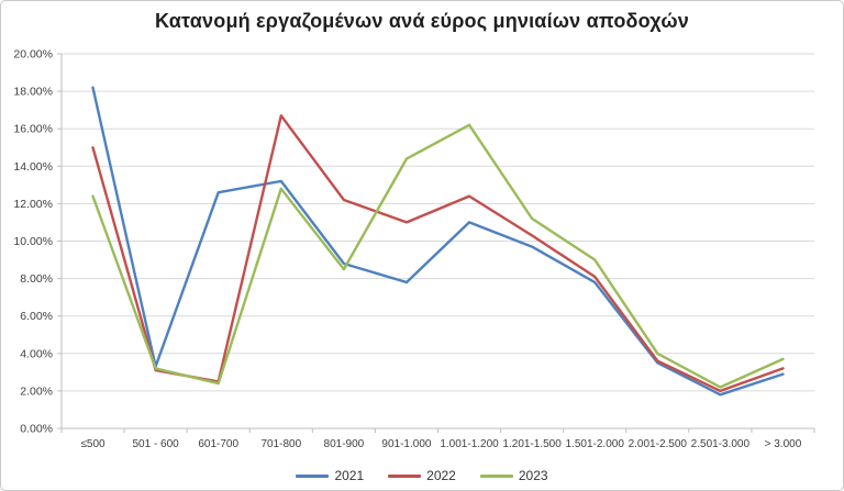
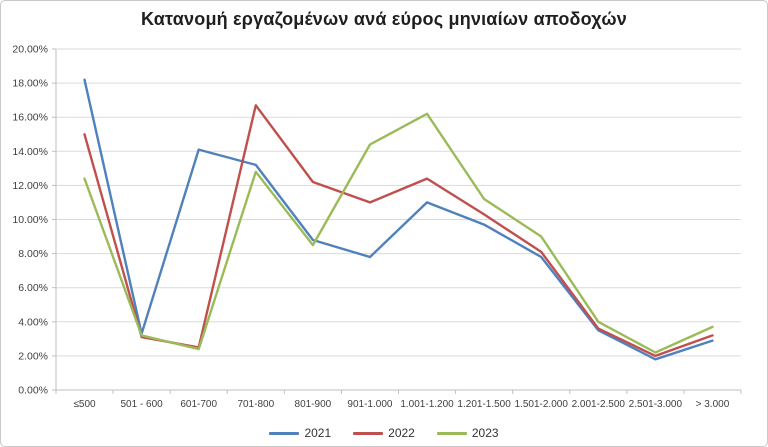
2021/601-700: 12.6% -> 14.1%
